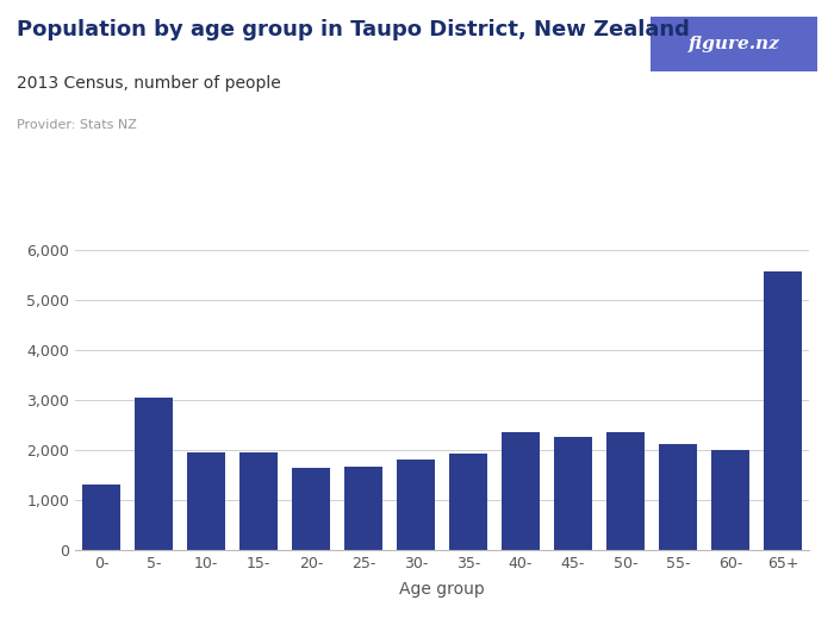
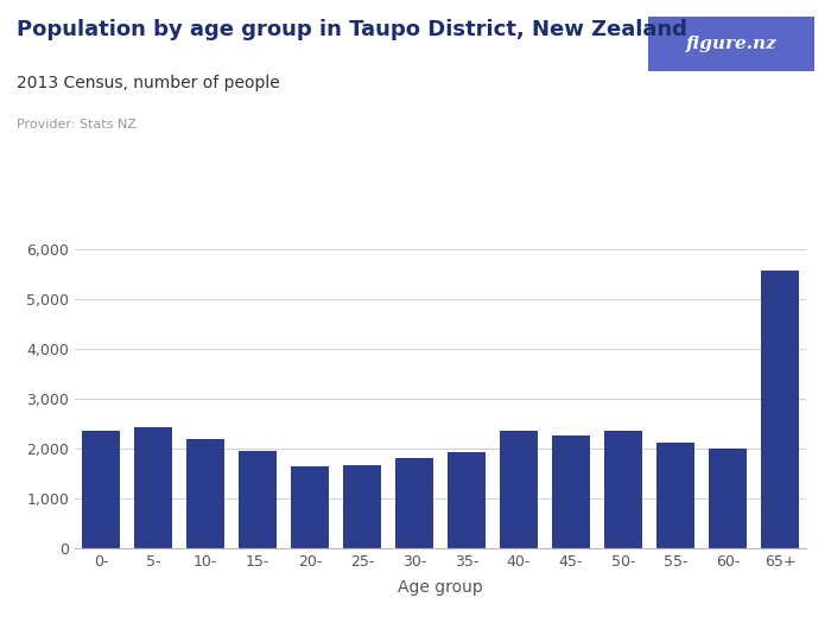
0-: 1,300 -> 2,350
5-: 3,050 -> 2,430
10-: 1,950 -> 2,200
